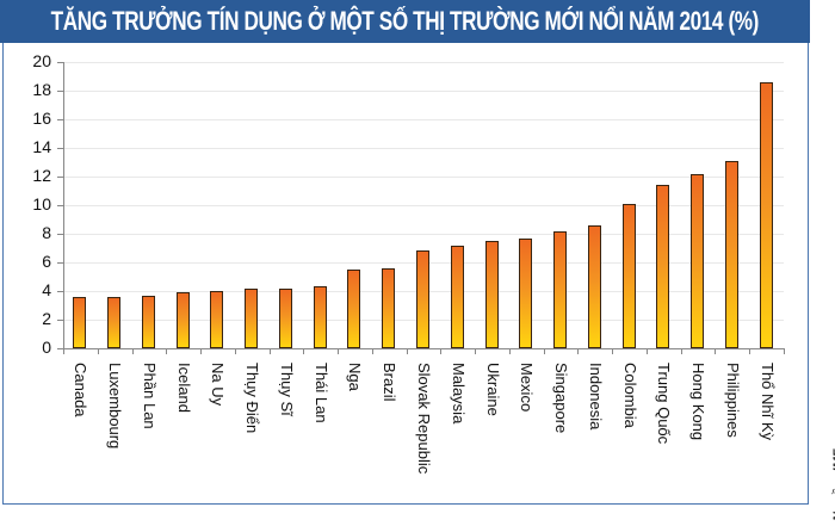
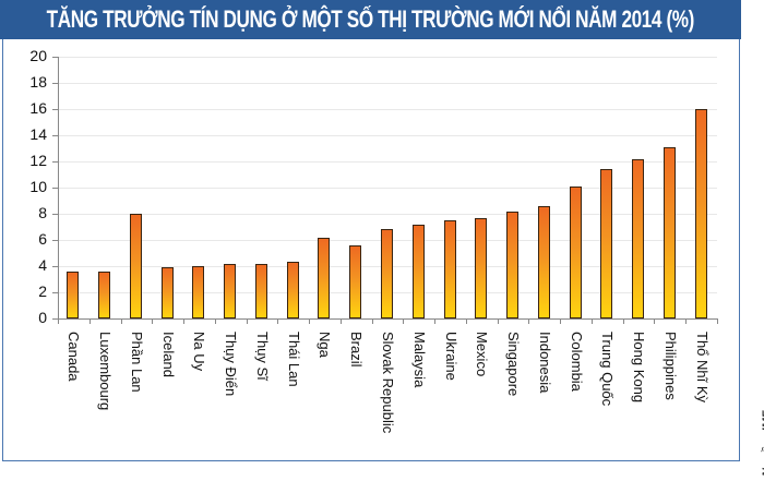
Phần Lan: 3.7 -> 8.0
Nga: 5.5 -> 6.2
Thổ Nhĩ Kỳ: 18.6 -> 16.0
